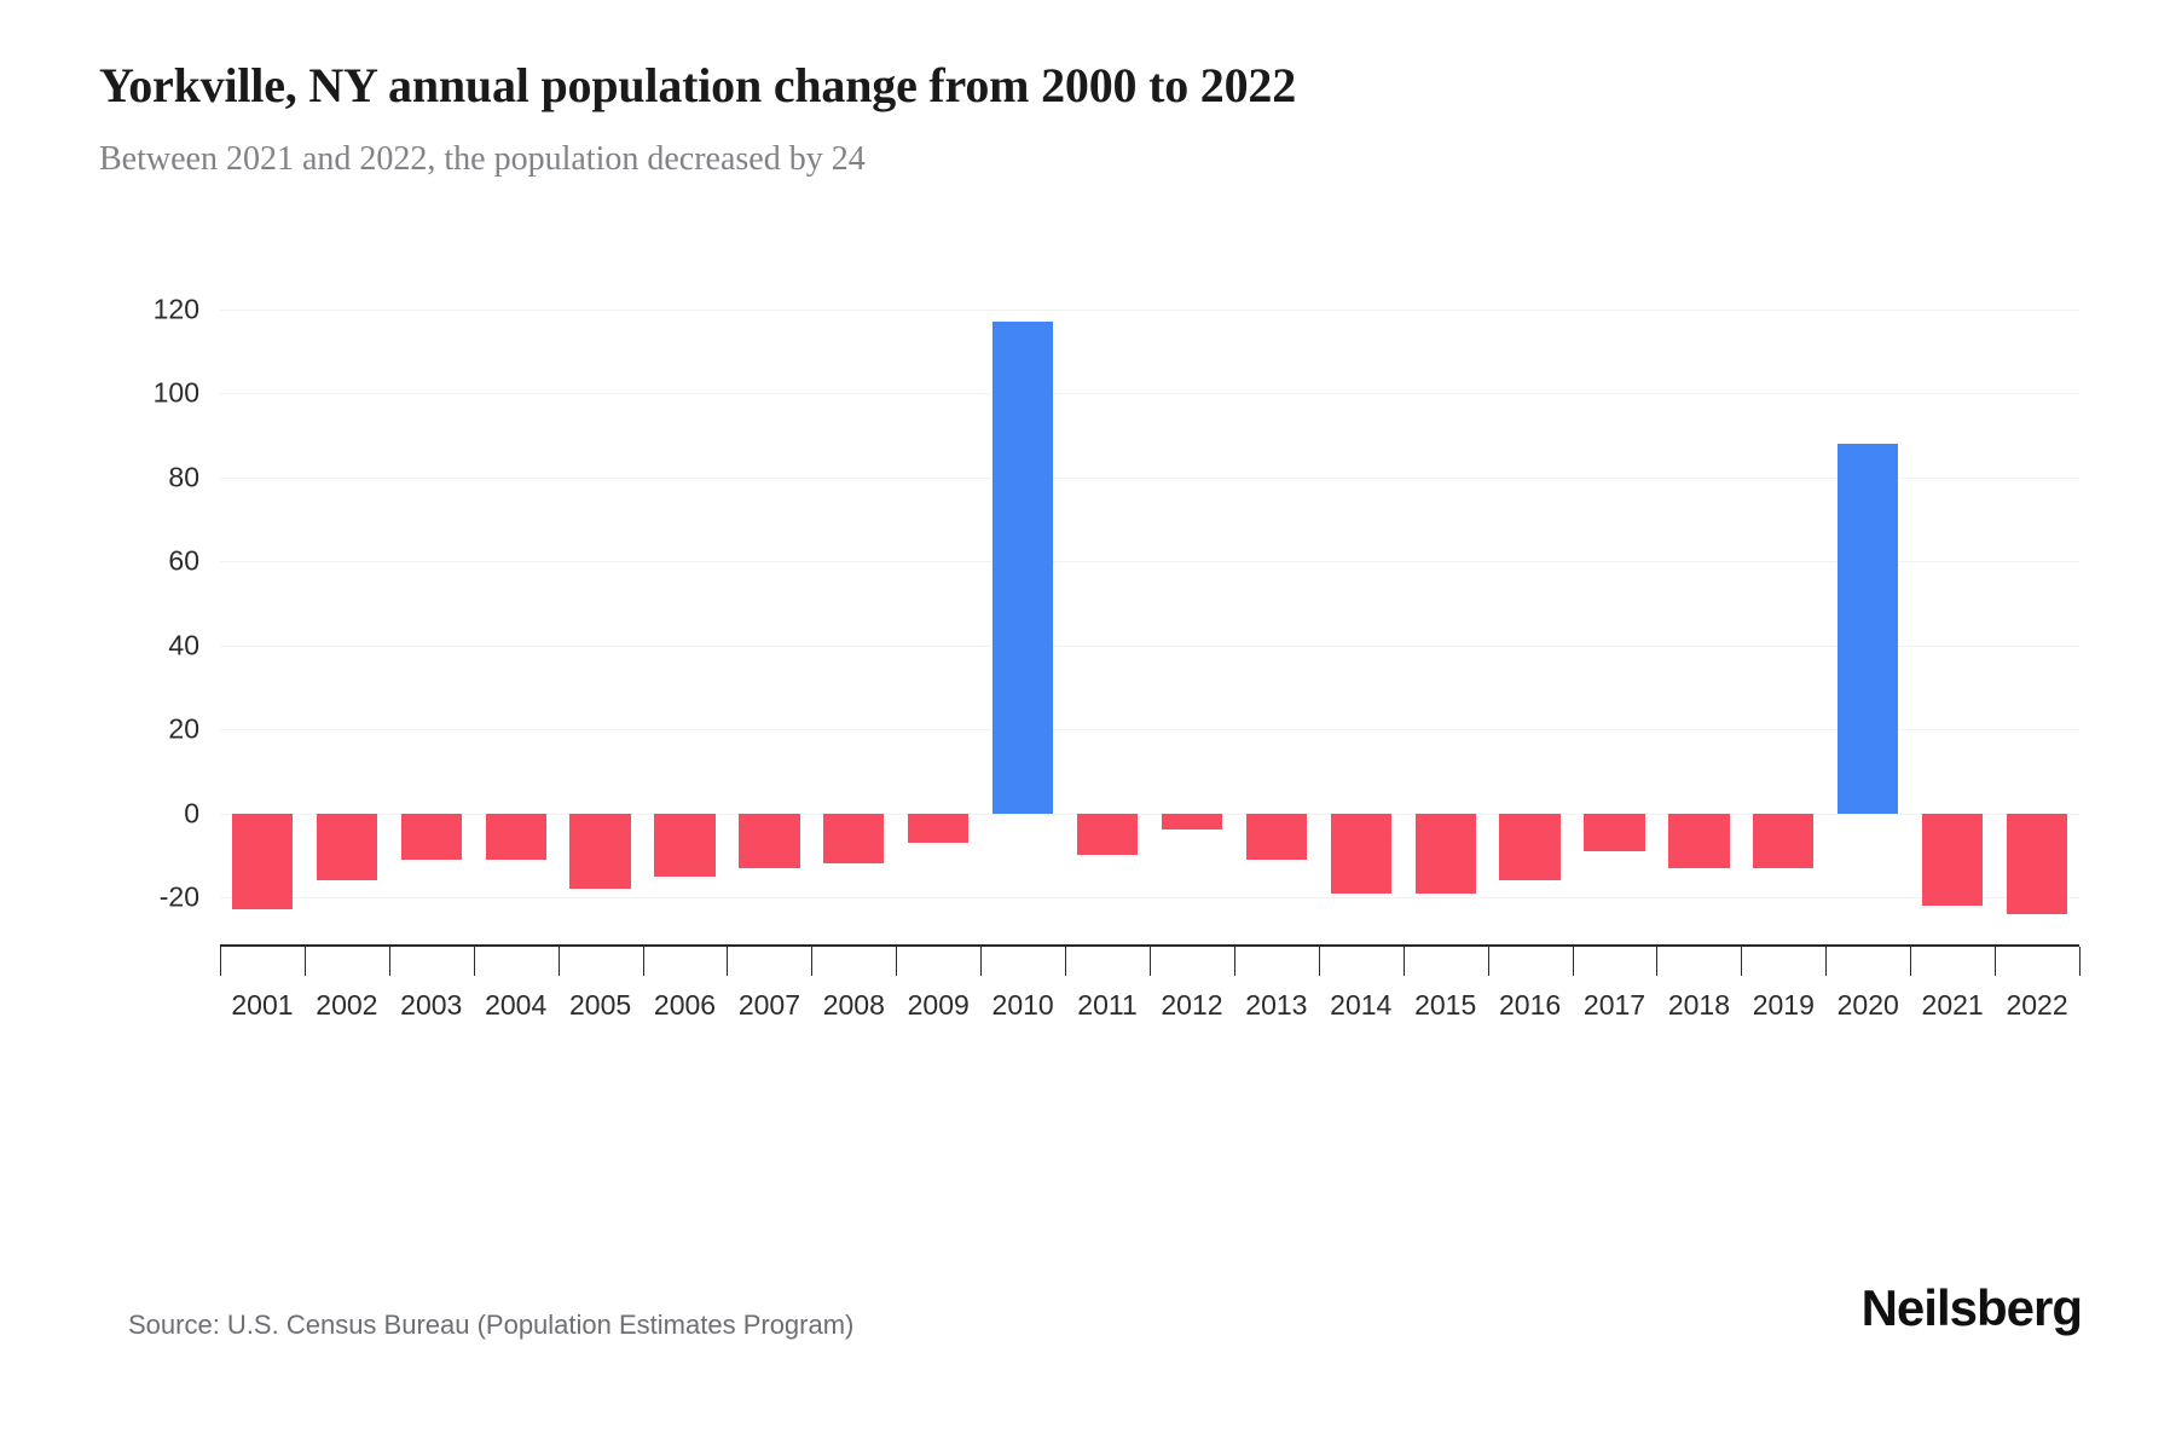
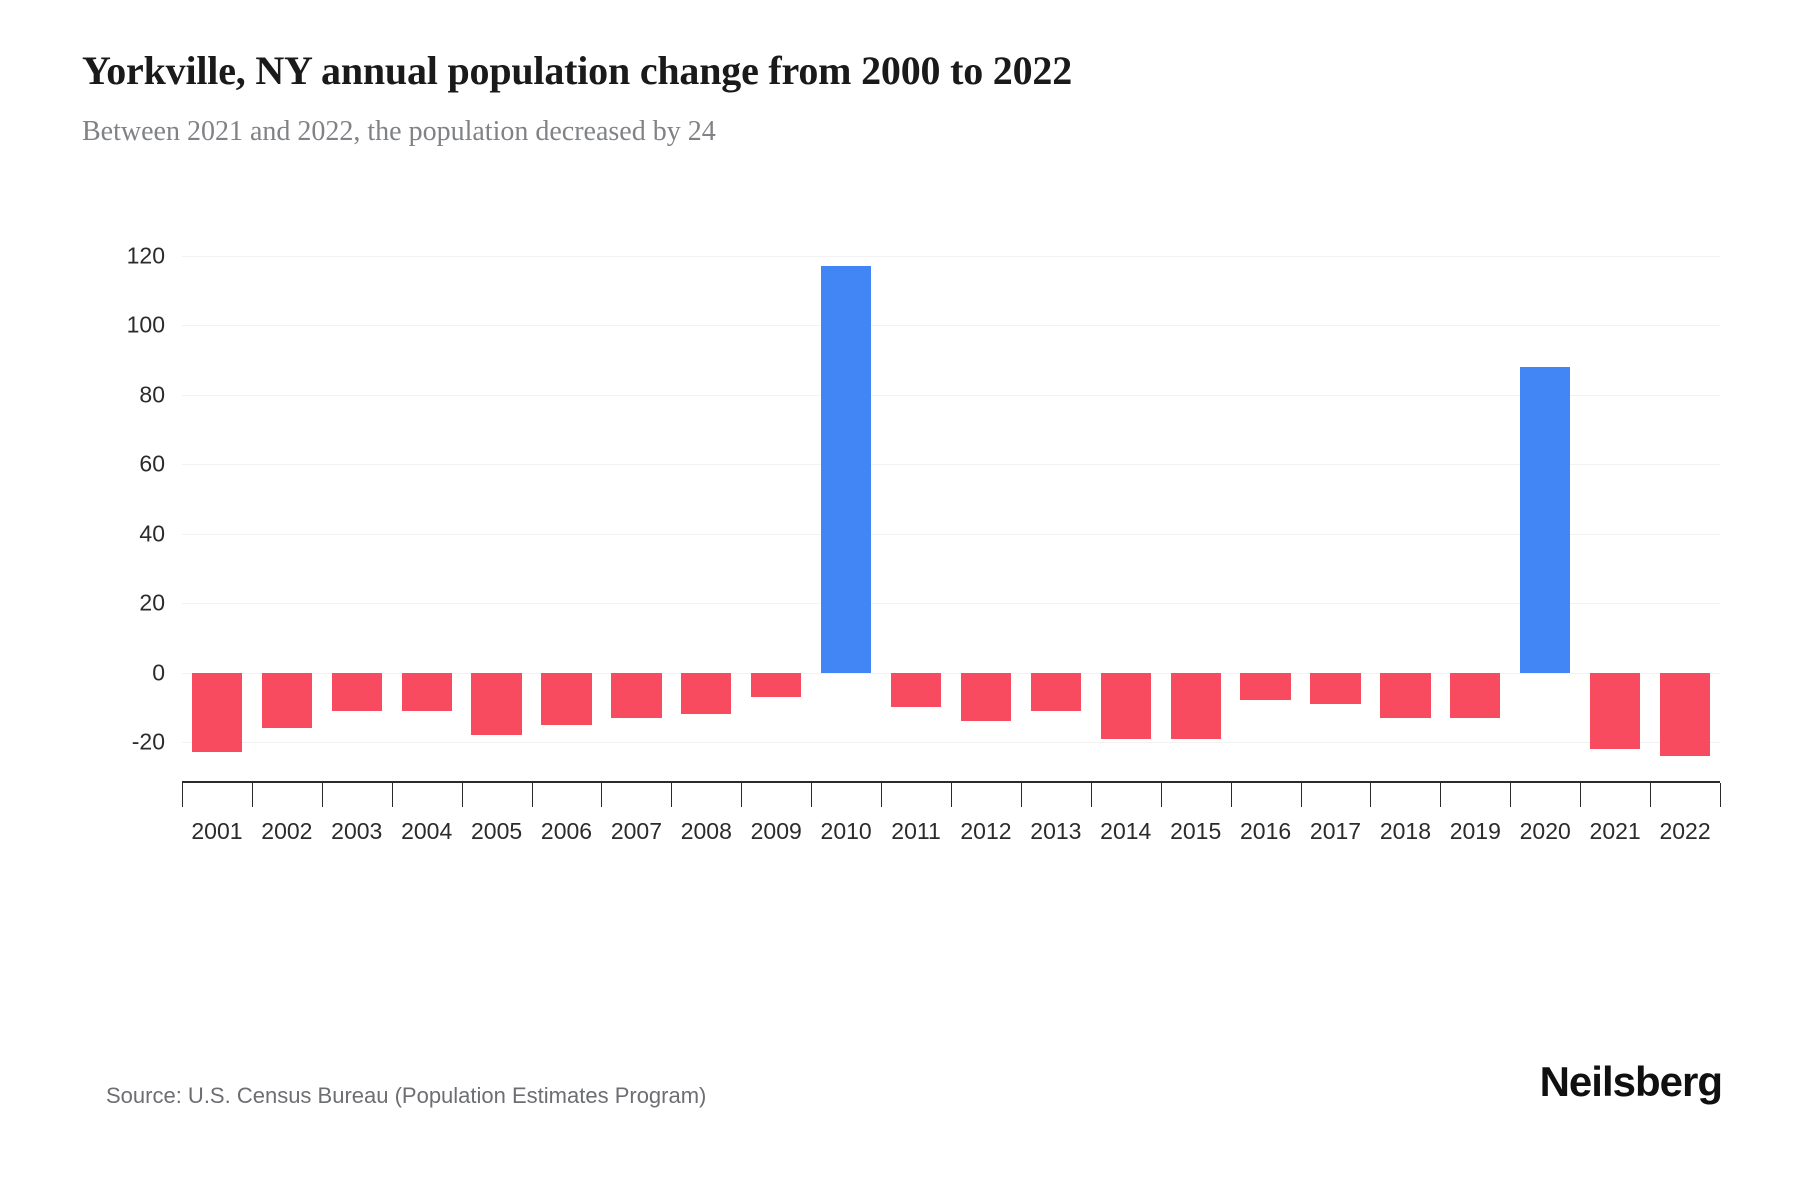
2012: -4 -> -14
2016: -16 -> -8
